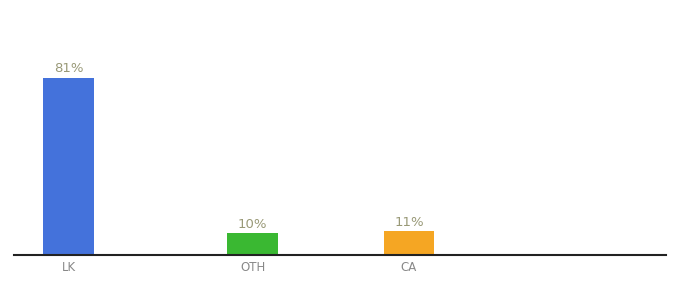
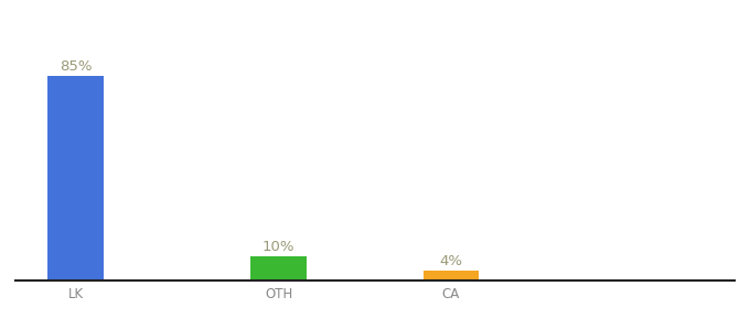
LK: 81% -> 85%
CA: 11% -> 4%
